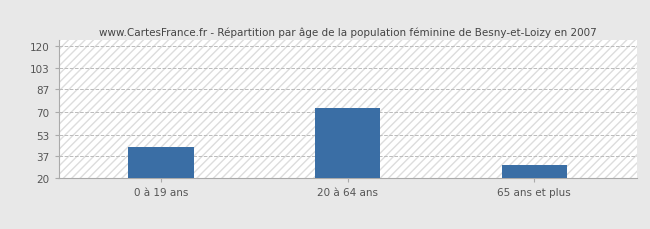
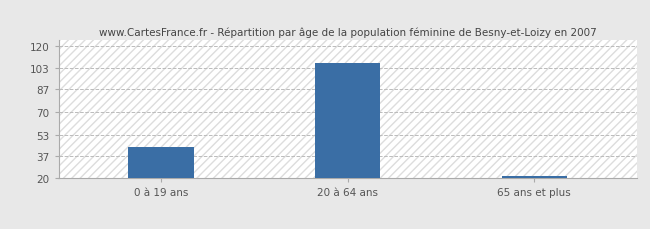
20 à 64 ans: 73 -> 107
65 ans et plus: 30 -> 22
